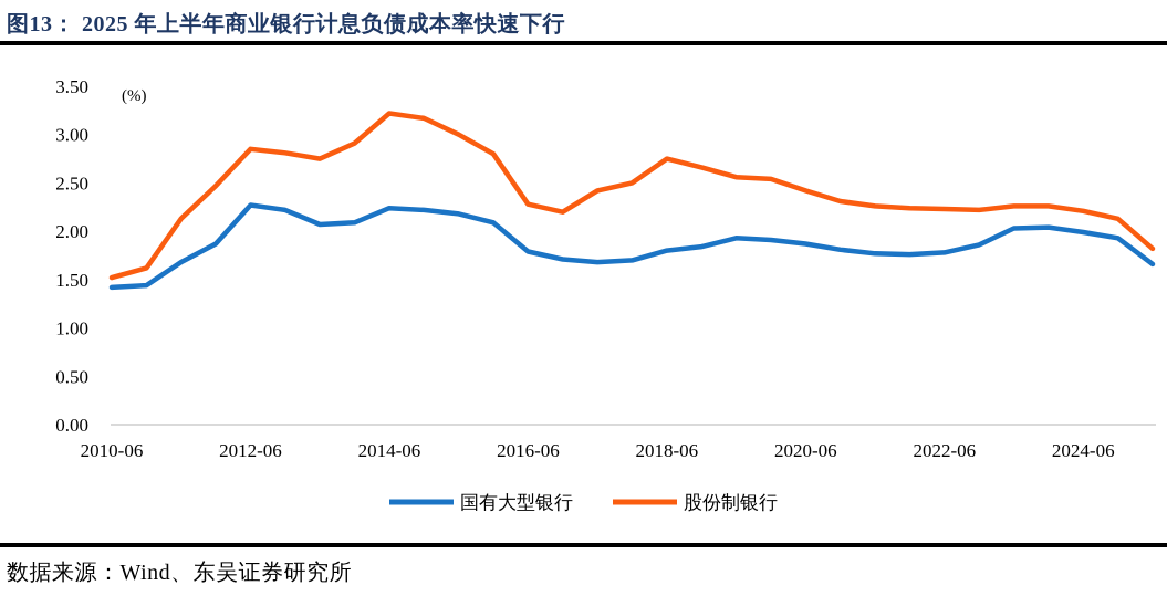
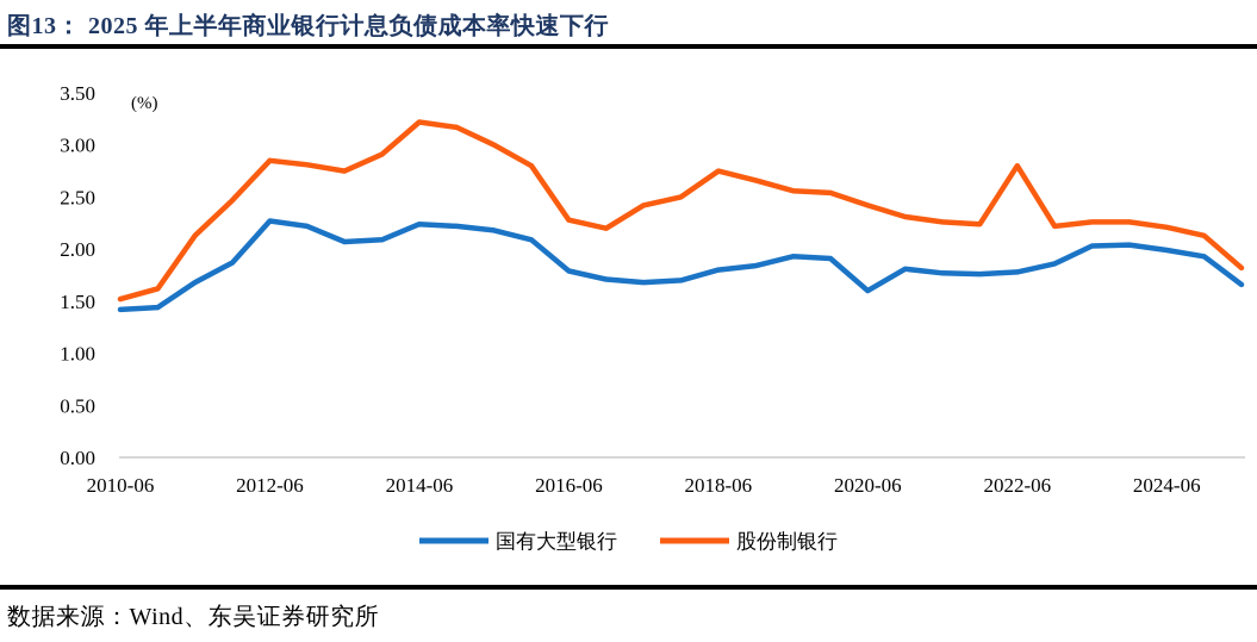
国有大型银行/2020-06: 1.9 -> 1.6
股份制银行/2022-06: 2.2 -> 2.8
